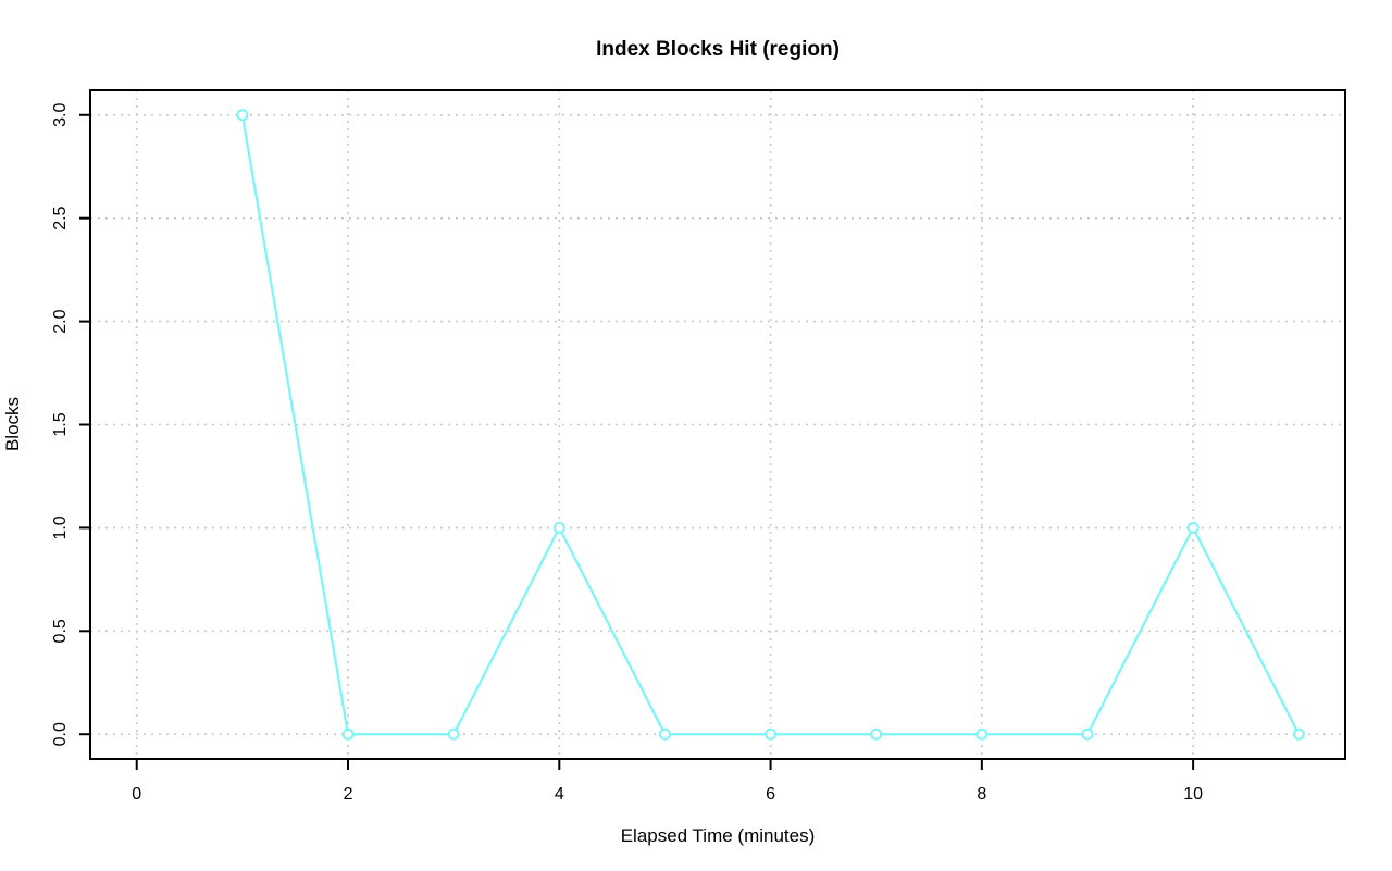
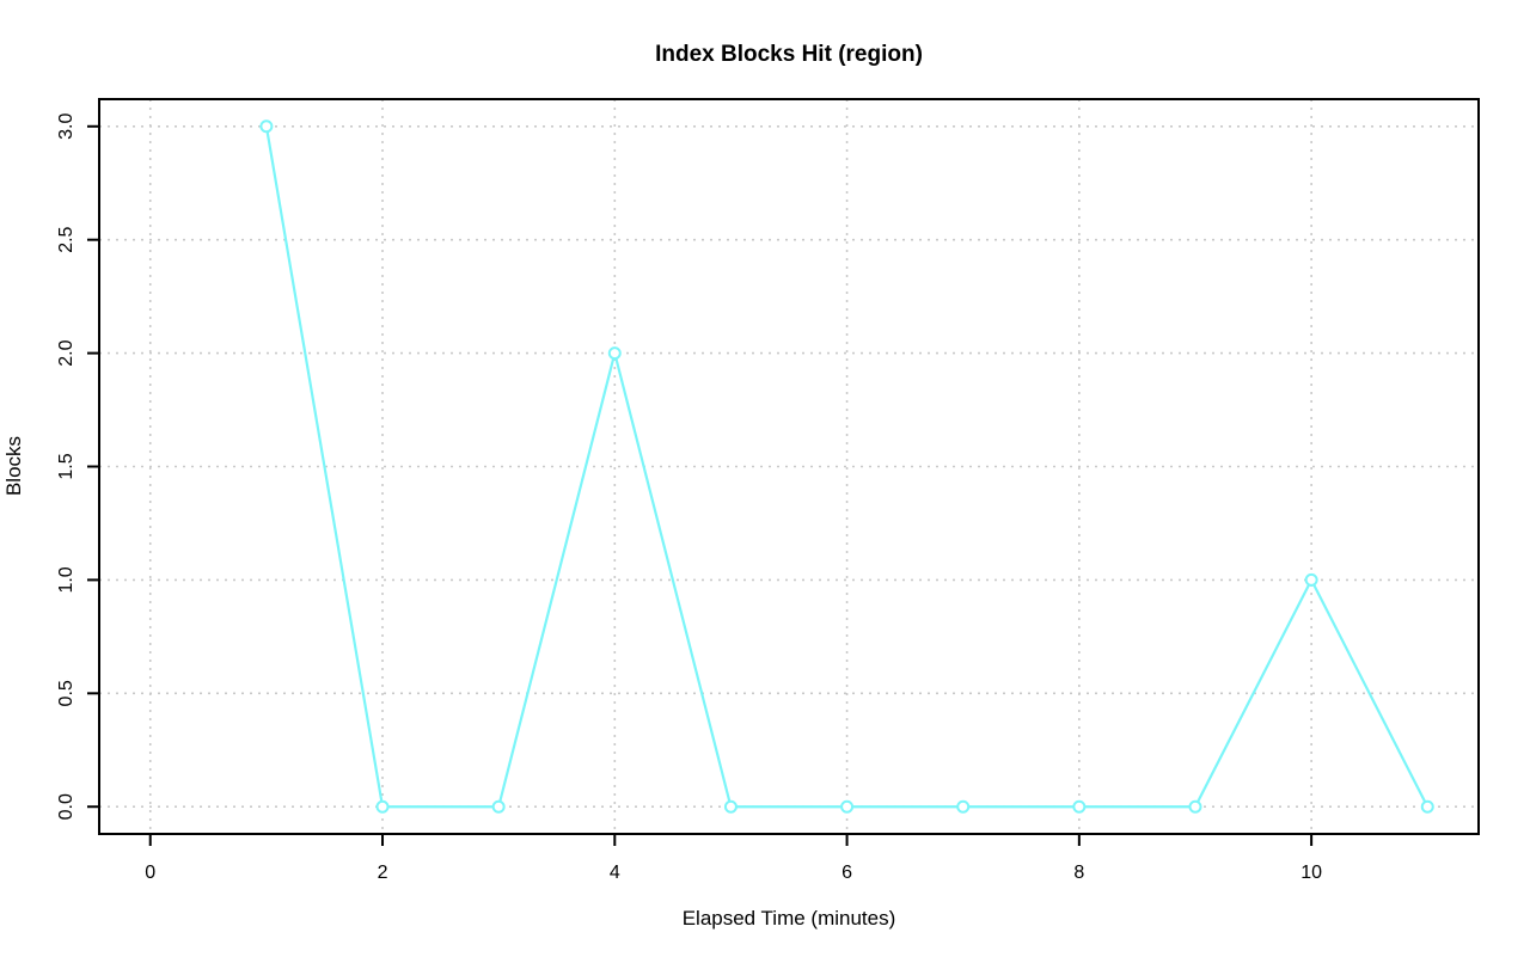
4: 1 -> 2
